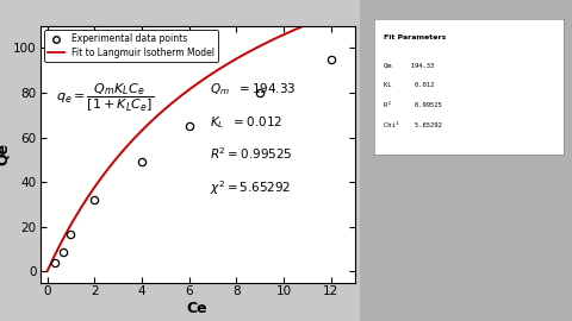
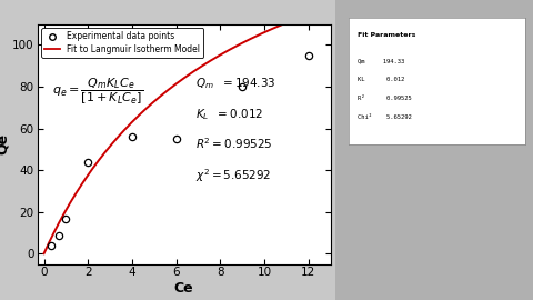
Experimental data points/2: 32 -> 44
Experimental data points/4: 49 -> 56
Experimental data points/6: 65 -> 55
